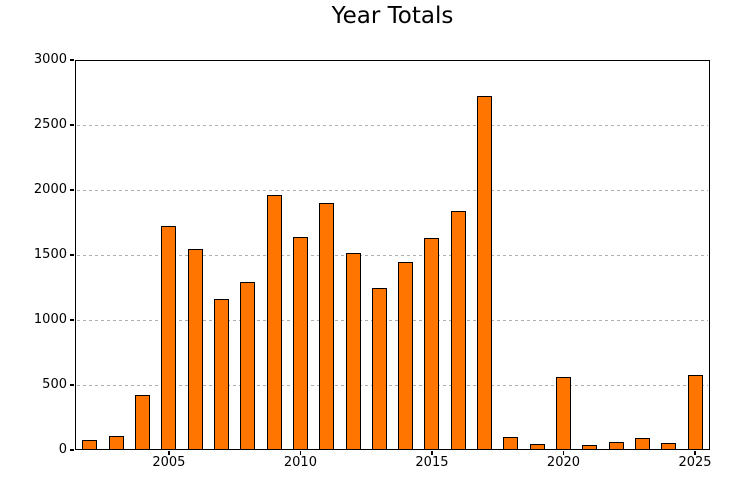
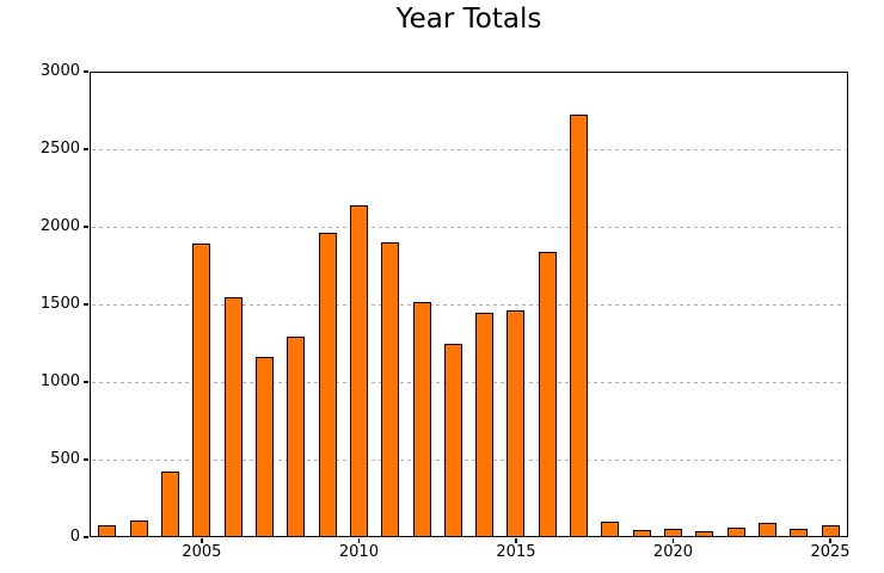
2005: 1720 -> 1890
2010: 1640 -> 2140
2015: 1630 -> 1460
2020: 560 -> 60
2025: 580 -> 80
